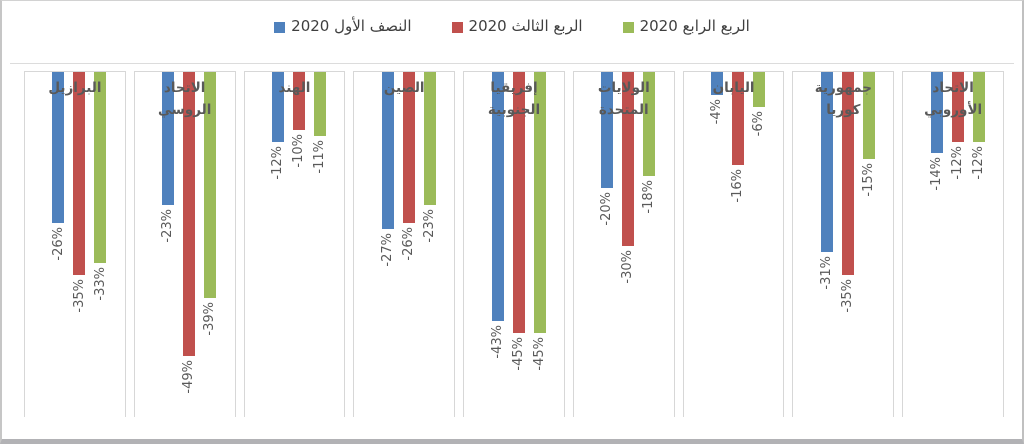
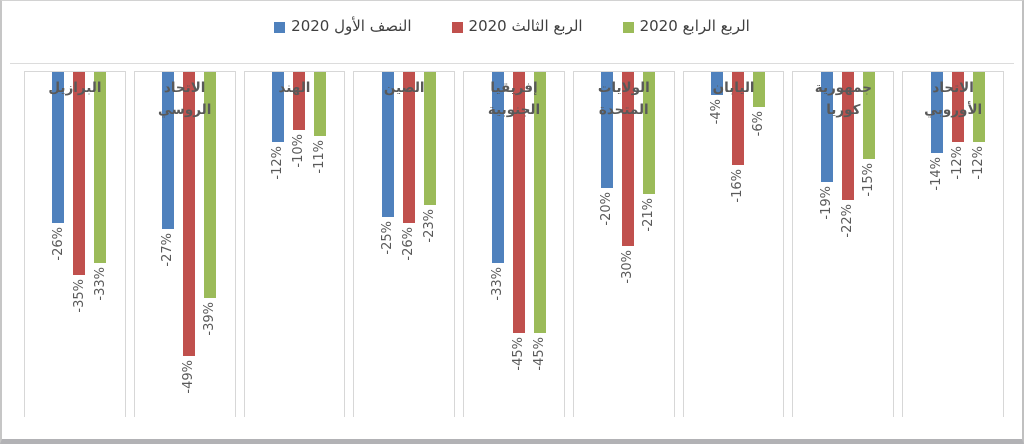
النصف الأول 2020/الاتحاد الروسي: -23% -> -27%
النصف الأول 2020/الصين: -27% -> -25%
النصف الأول 2020/إفريقيا الجنوبية: -43% -> -33%
الربع الرابع 2020/الولايات المتحدة: -18% -> -21%
النصف الأول 2020/جمهورية كوريا: -31% -> -19%
الربع الثالث 2020/جمهورية كوريا: -35% -> -22%
